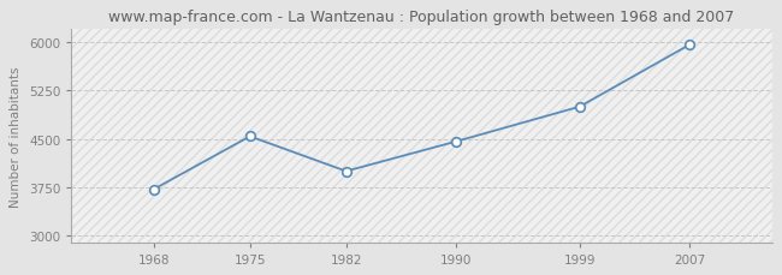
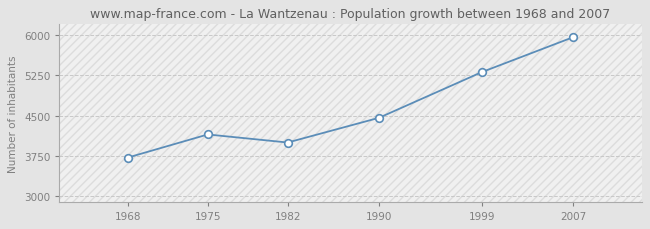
1975: 4540 -> 4150
1999: 5000 -> 5310
